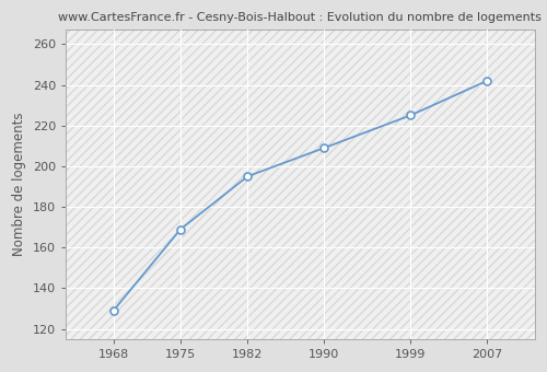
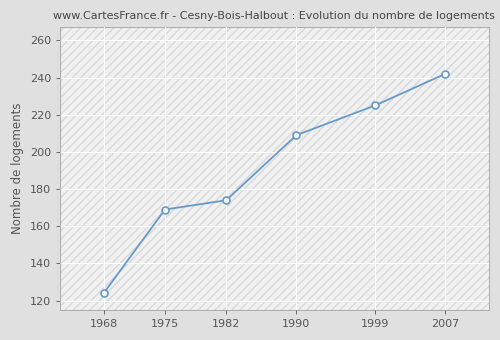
1968: 129 -> 124
1982: 195 -> 174
